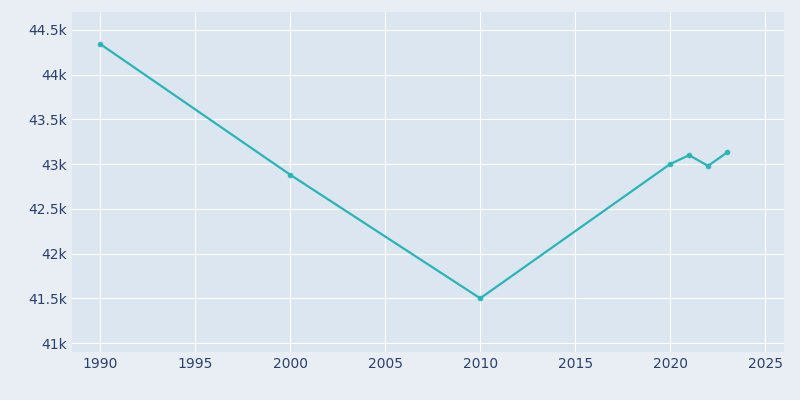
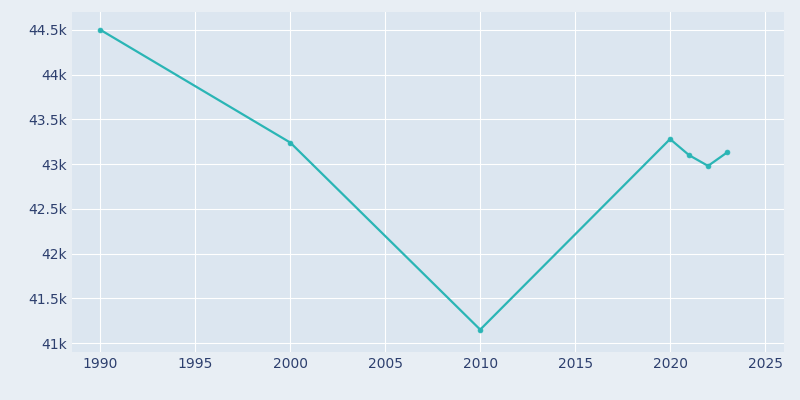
1990: 44.34k -> 44.50k
2000: 42.88k -> 43.24k
2010: 41.50k -> 41.15k
2020: 43.00k -> 43.28k
